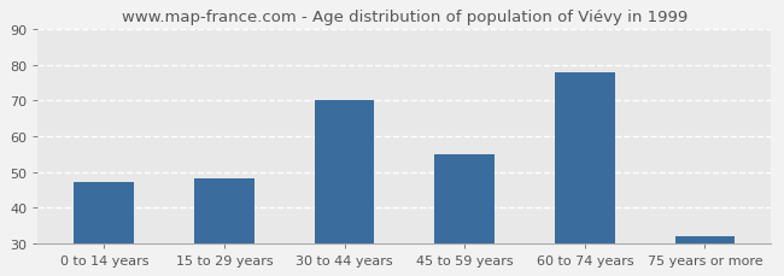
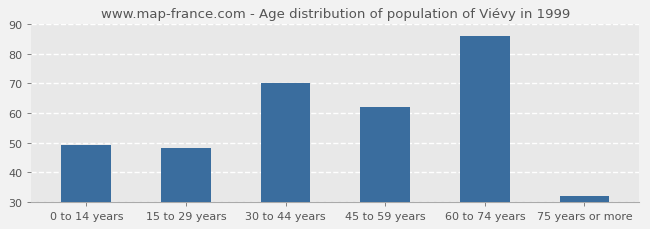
0 to 14 years: 47 -> 49
45 to 59 years: 55 -> 62
60 to 74 years: 78 -> 86
